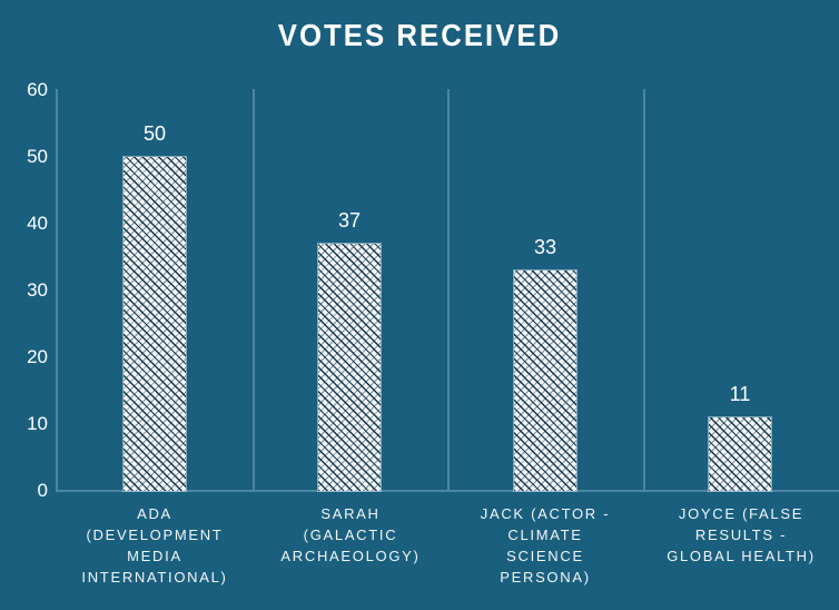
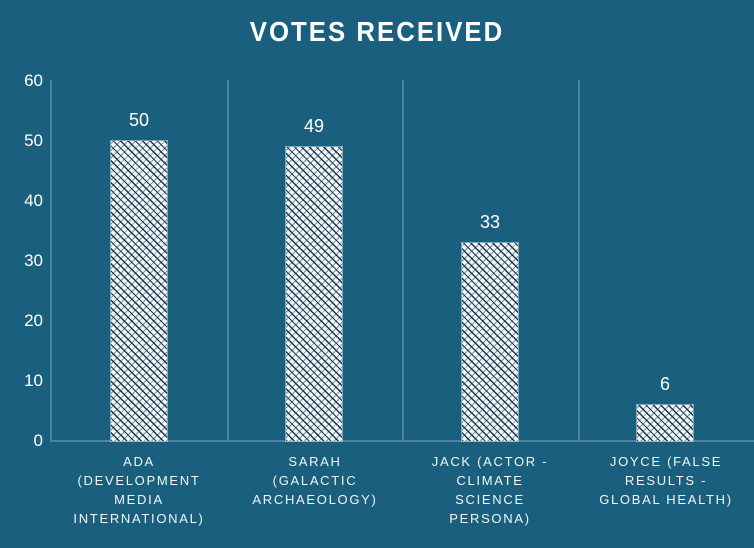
SARAH (GALACTIC ARCHAEOLOGY): 37 -> 49
JOYCE (FALSE RESULTS - GLOBAL HEALTH): 11 -> 6
